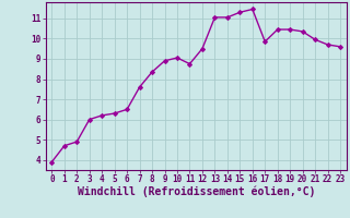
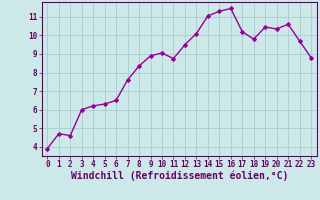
2: 4.9 -> 4.6
13: 11.1 -> 10.1
17: 9.8 -> 10.2
18: 10.4 -> 9.8
21: 9.9 -> 10.6
23: 9.6 -> 8.8
